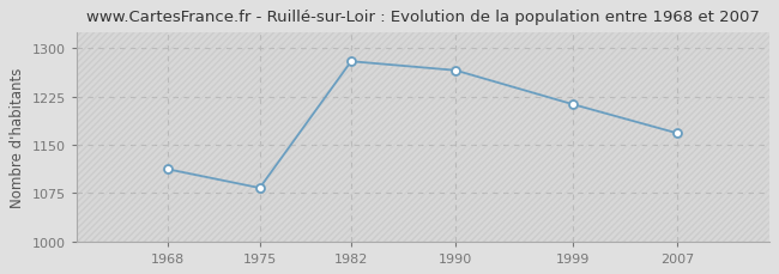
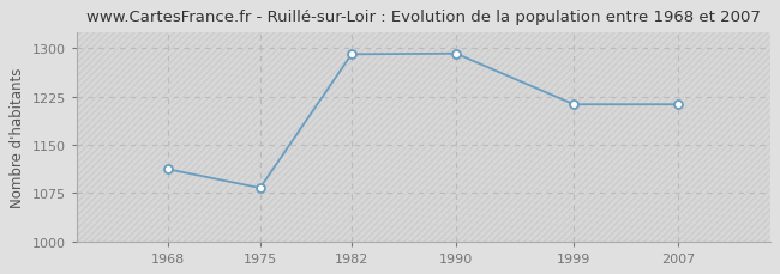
1982: 1280 -> 1291
1990: 1266 -> 1292
2007: 1168 -> 1213
